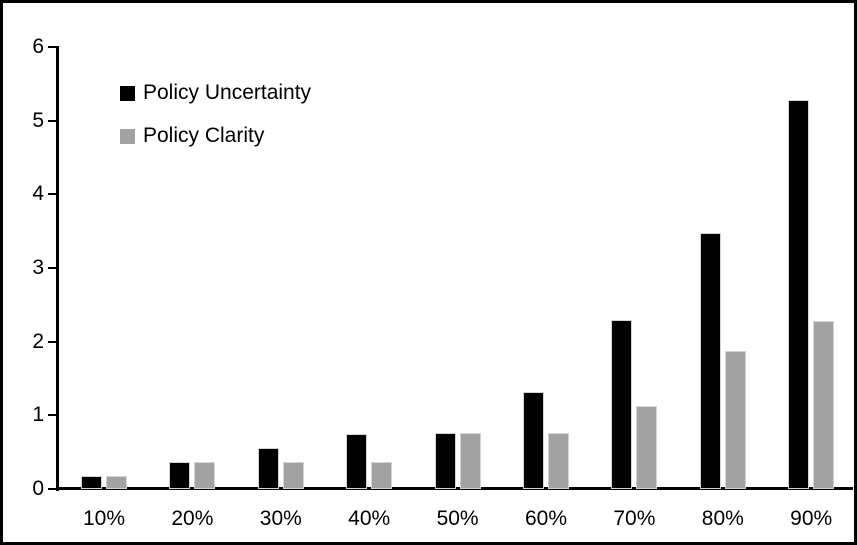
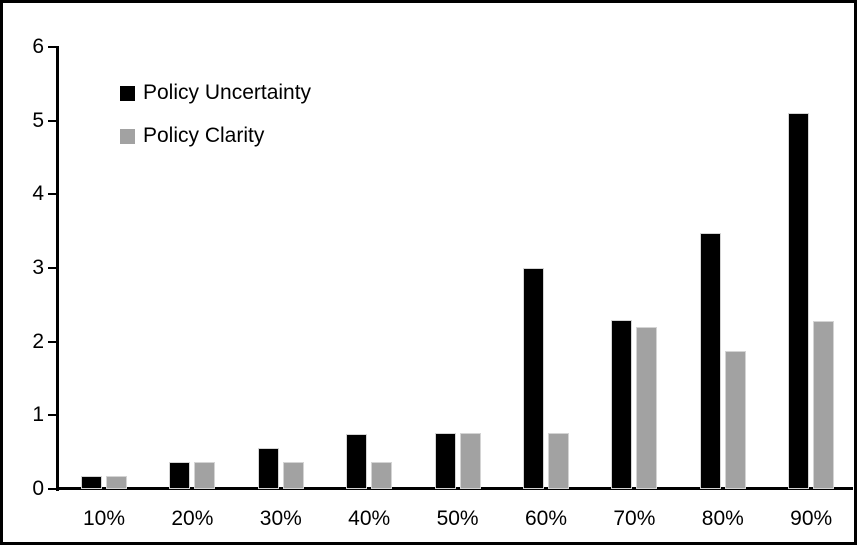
Policy Uncertainty/60%: 1.3 -> 3.0
Policy Clarity/70%: 1.1 -> 2.2
Policy Uncertainty/90%: 5.3 -> 5.1
